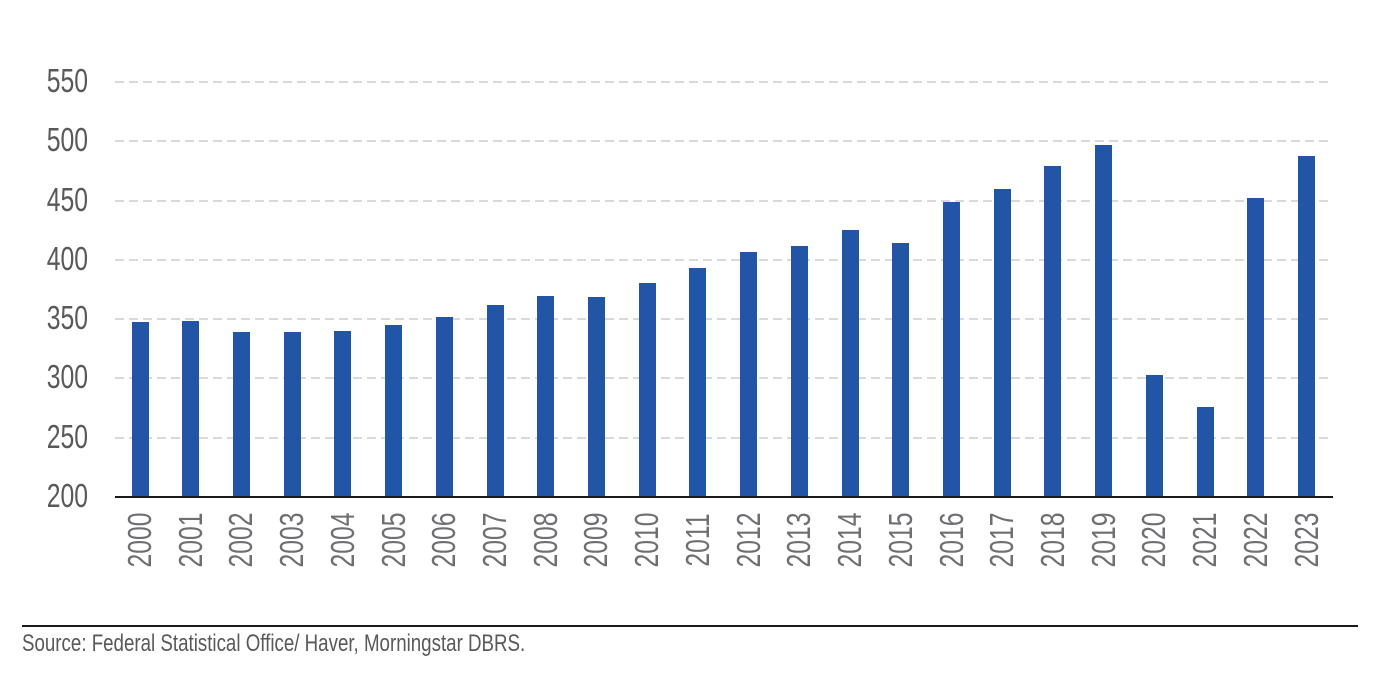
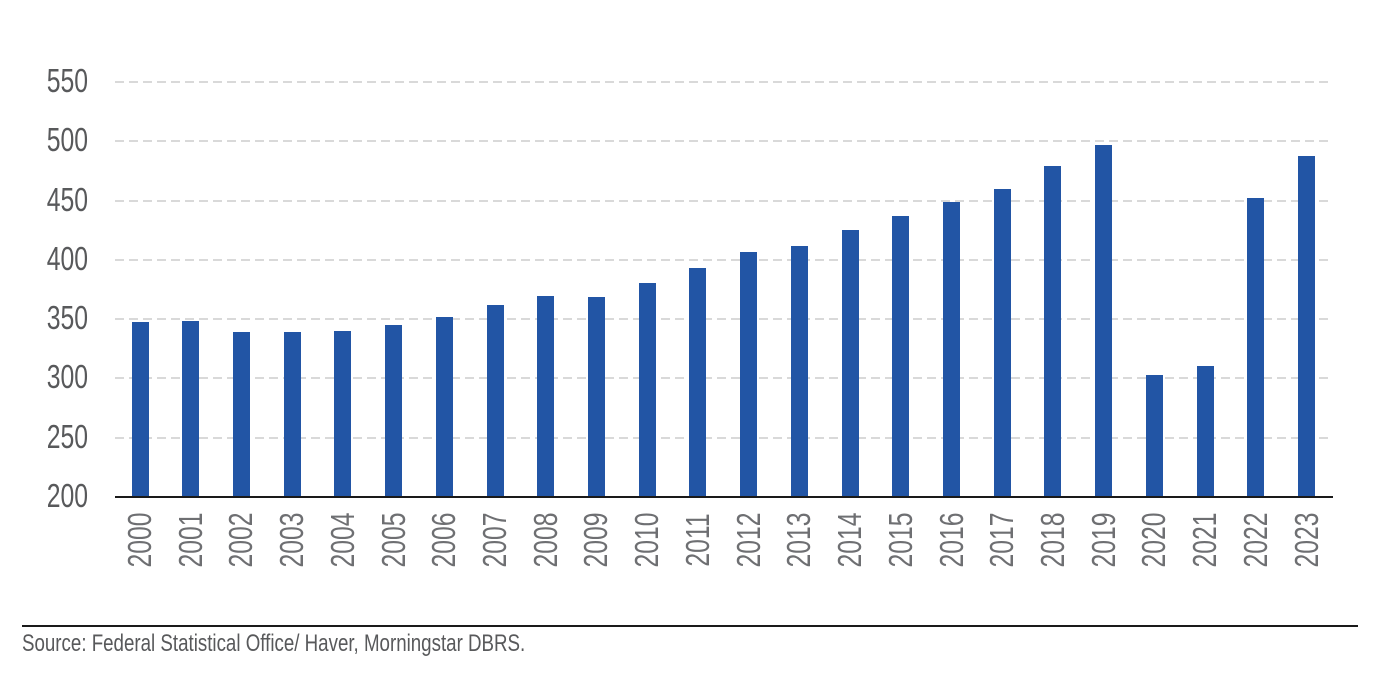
2015: 413 -> 436
2021: 275 -> 310
